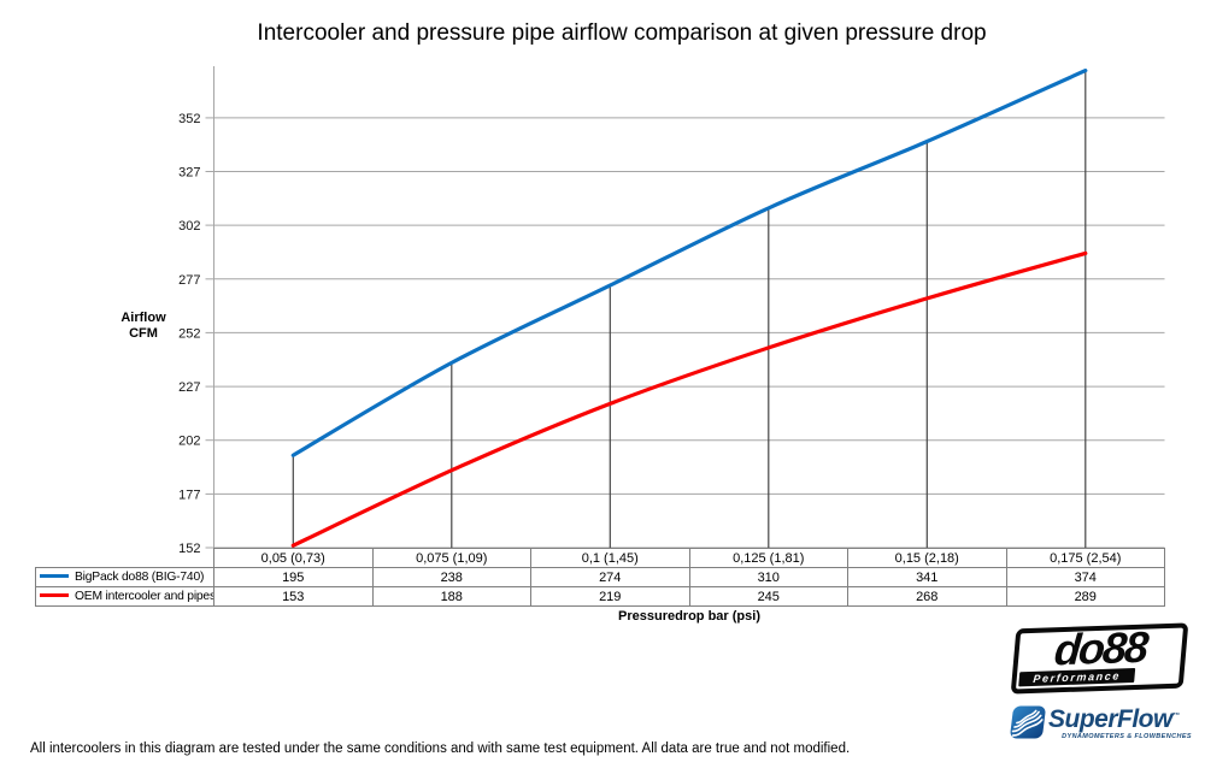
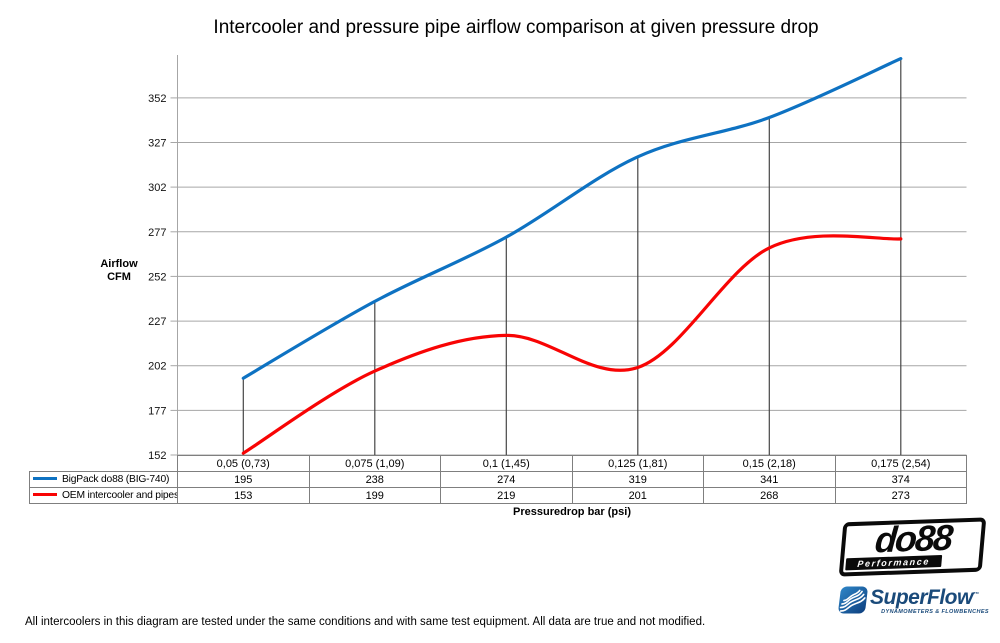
OEM intercooler and pipes/0,075 (1,09): 188 -> 199
BigPack do88 (BIG-740)/0,125 (1,81): 310 -> 319
OEM intercooler and pipes/0,125 (1,81): 245 -> 201
OEM intercooler and pipes/0,175 (2,54): 289 -> 273
